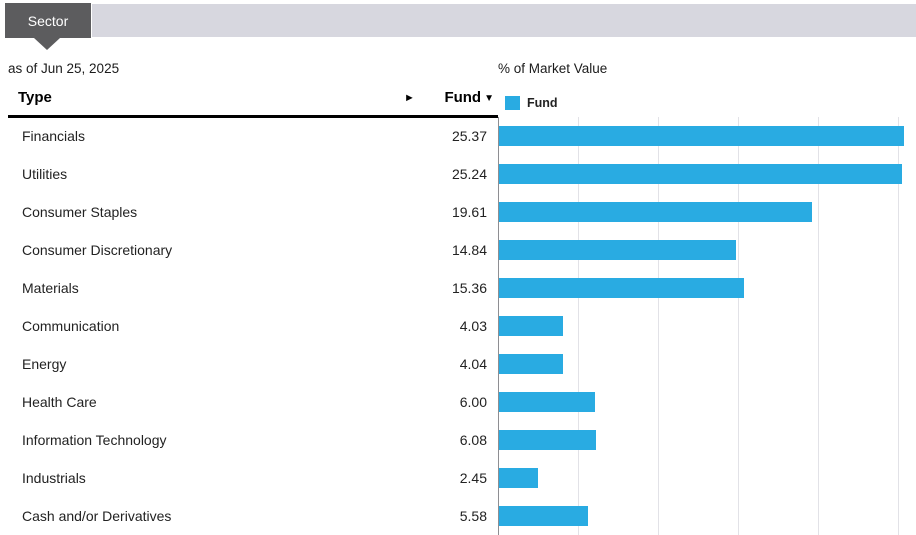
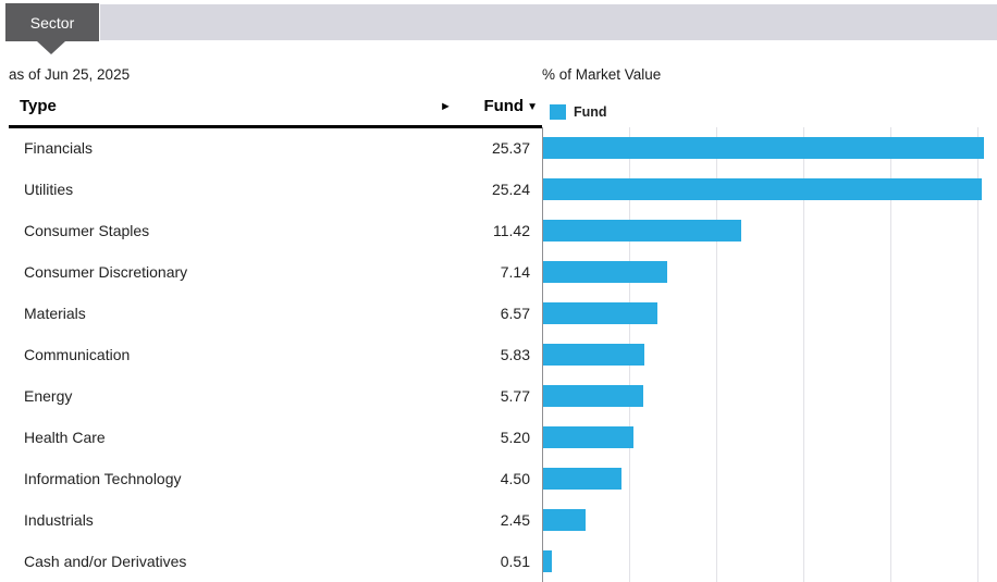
Consumer Staples: 19.61 -> 11.42
Consumer Discretionary: 14.84 -> 7.14
Materials: 15.36 -> 6.57
Communication: 4.03 -> 5.83
Energy: 4.04 -> 5.77
Health Care: 6.00 -> 5.20
Information Technology: 6.08 -> 4.50
Cash and/or Derivatives: 5.58 -> 0.51
